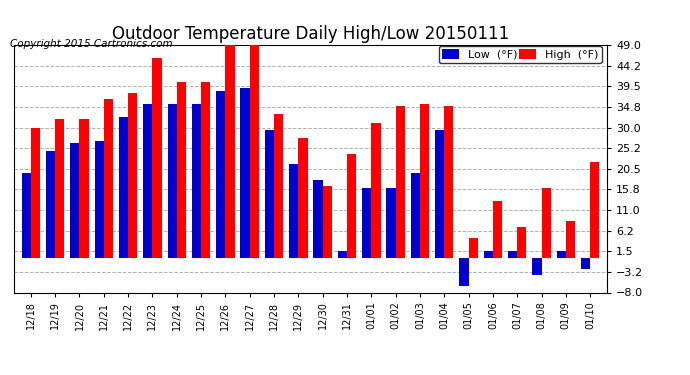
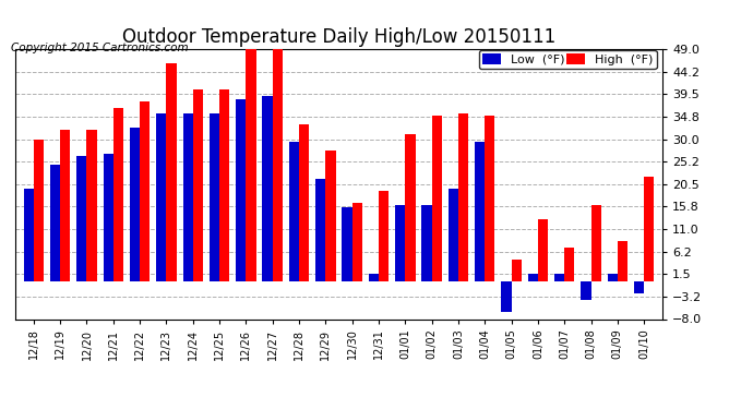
Low (°F)/12/30: 18.0 -> 15.5
High (°F)/12/31: 24.0 -> 19.0
